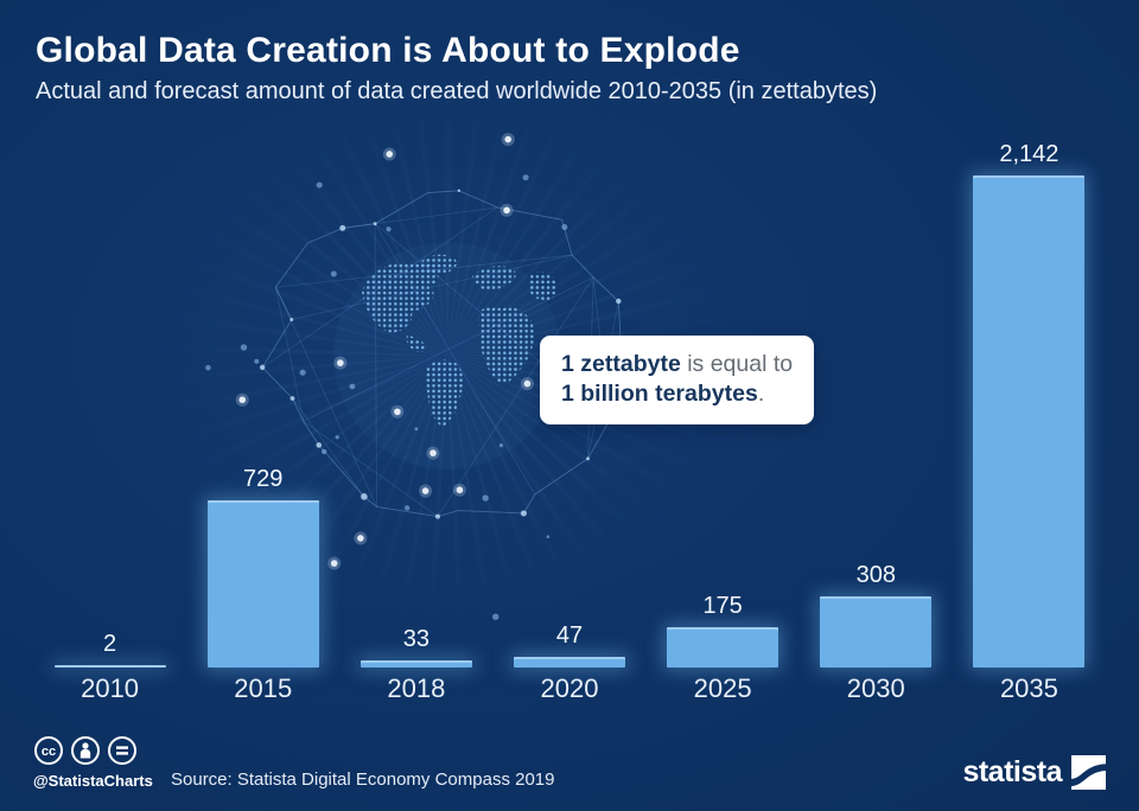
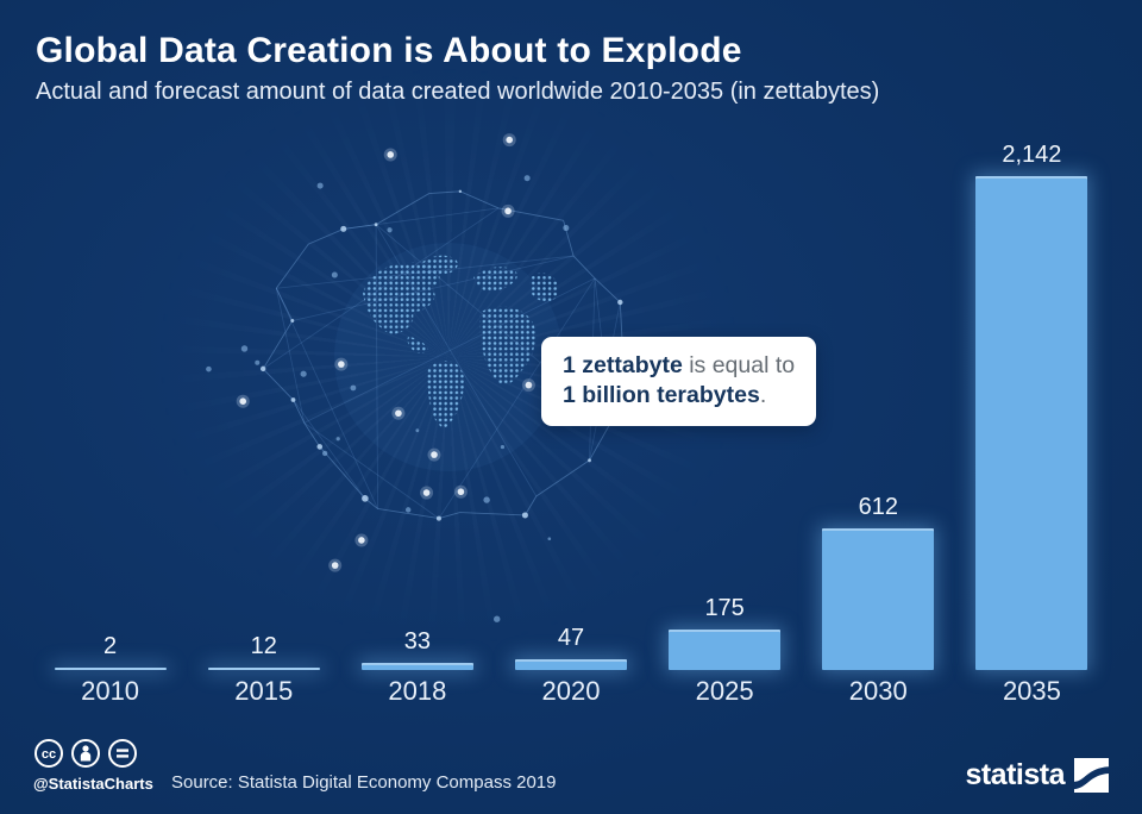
2015: 729 -> 12
2030: 308 -> 612
